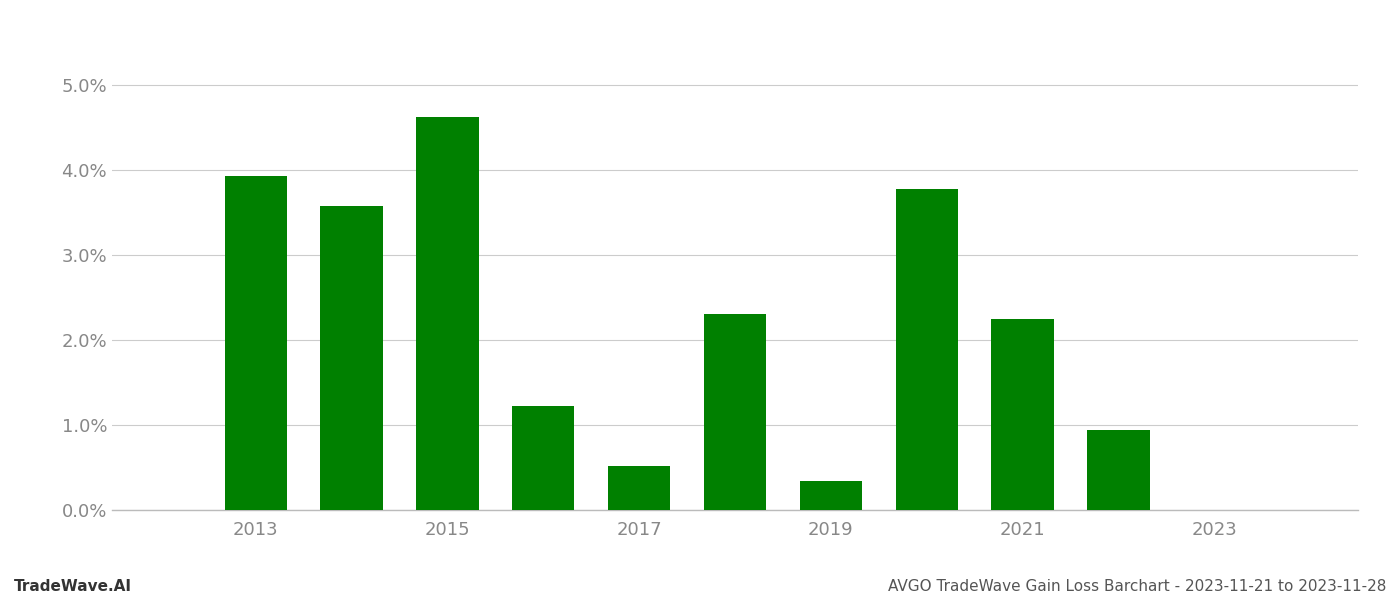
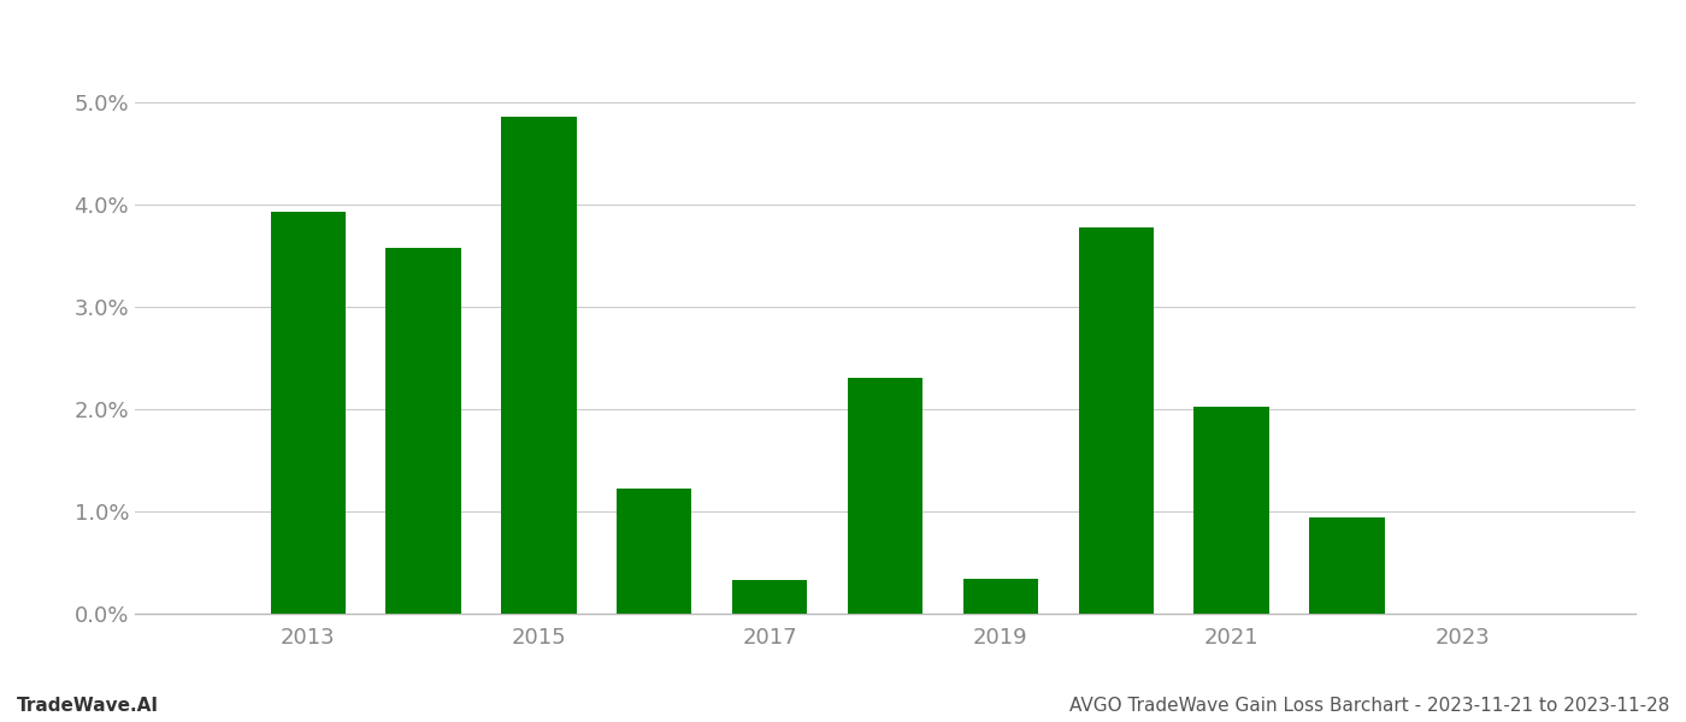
2015: 4.62% -> 4.85%
2017: 0.52% -> 0.33%
2021: 2.24% -> 2.02%
